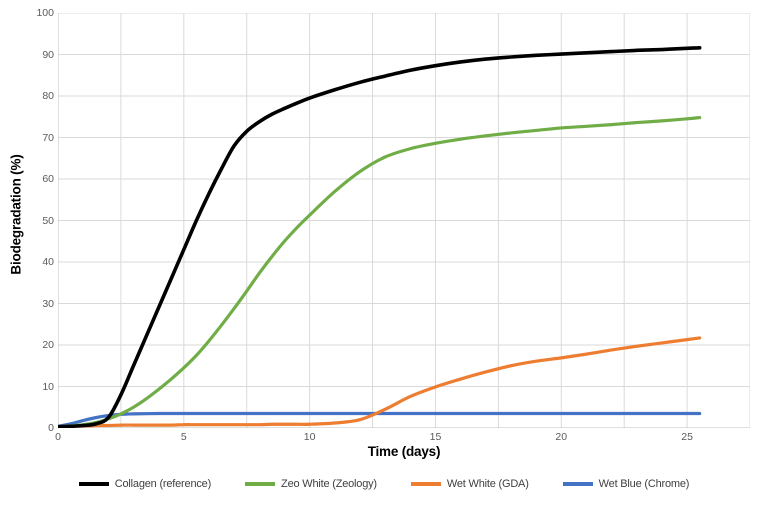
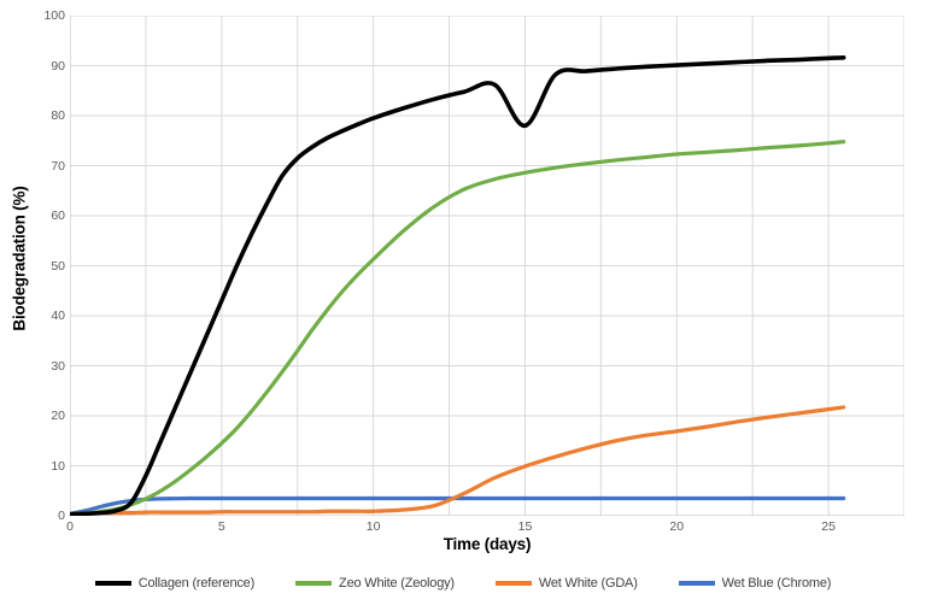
Collagen (reference)/15: 87 -> 78
